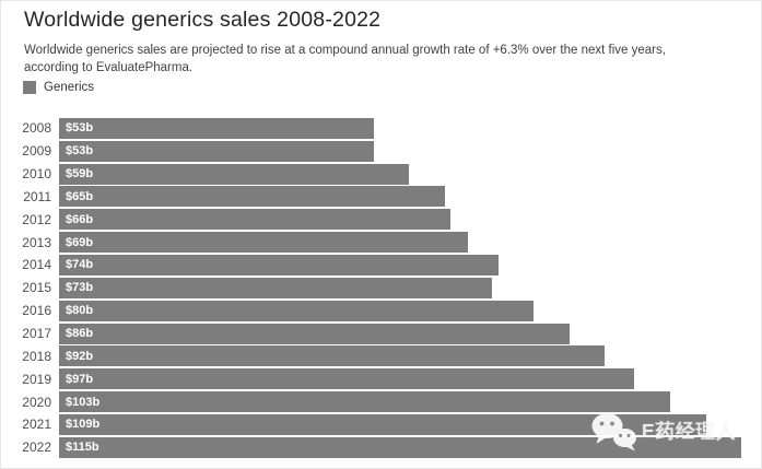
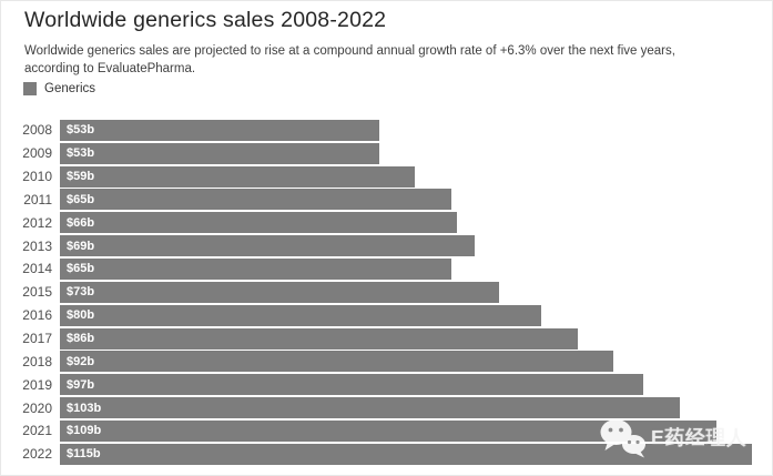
2014: $74b -> $65b
